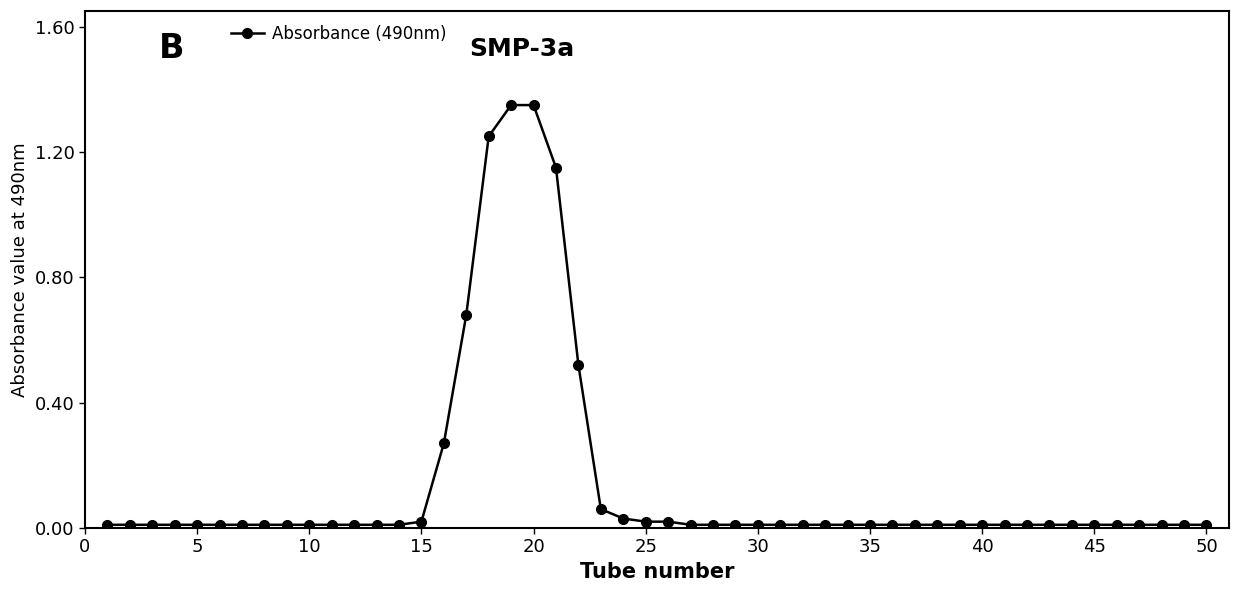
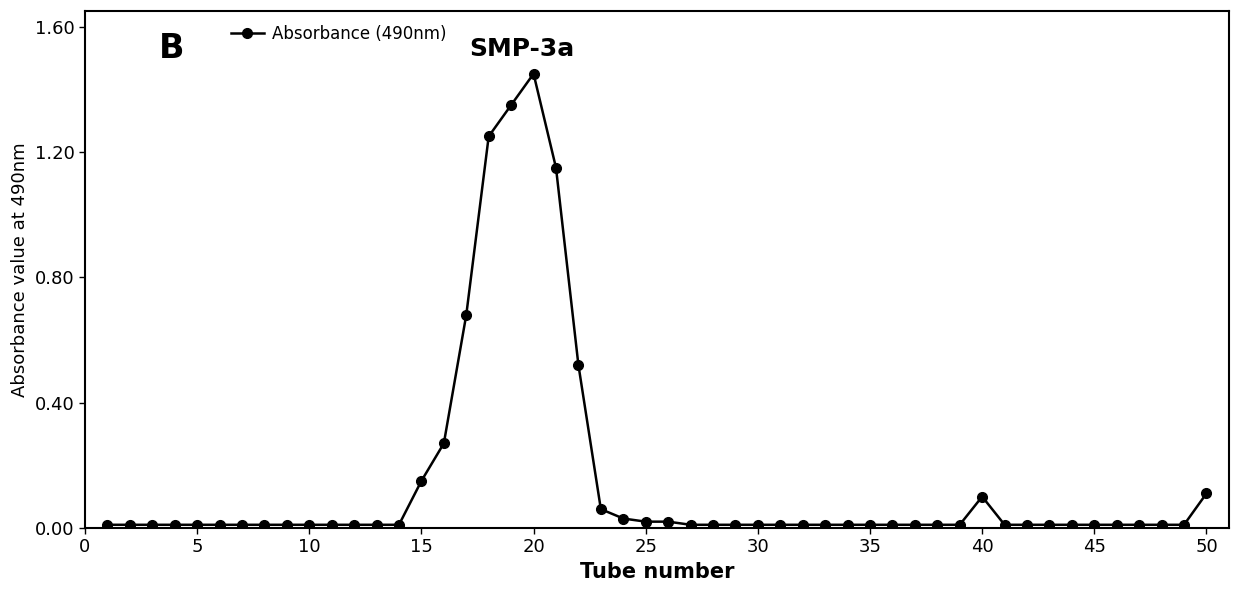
15: 0.02 -> 0.15
20: 1.35 -> 1.45
40: 0.01 -> 0.10
50: 0.01 -> 0.11
